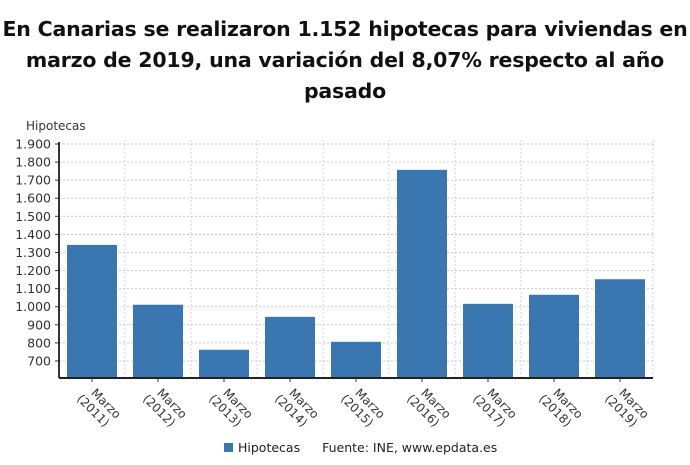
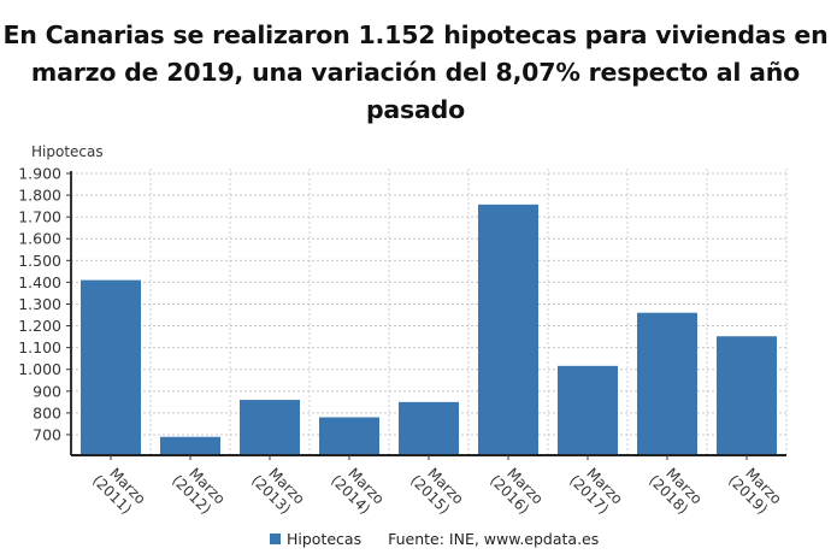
Marzo (2011): 1340 -> 1410
Marzo (2012): 1010 -> 690
Marzo (2013): 760 -> 860
Marzo (2014): 940 -> 780
Marzo (2015): 810 -> 850
Marzo (2018): 1070 -> 1260
